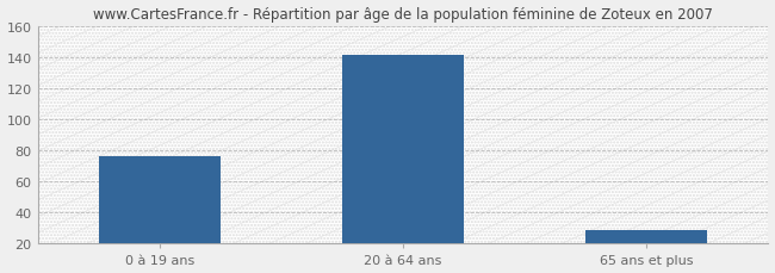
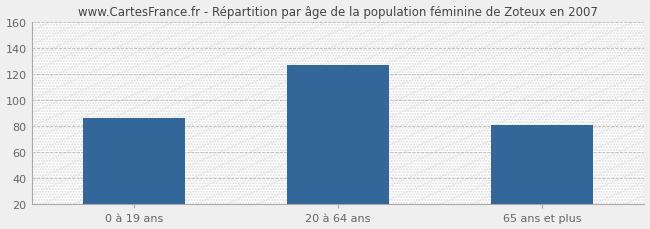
0 à 19 ans: 76 -> 86
20 à 64 ans: 141 -> 127
65 ans et plus: 29 -> 81
